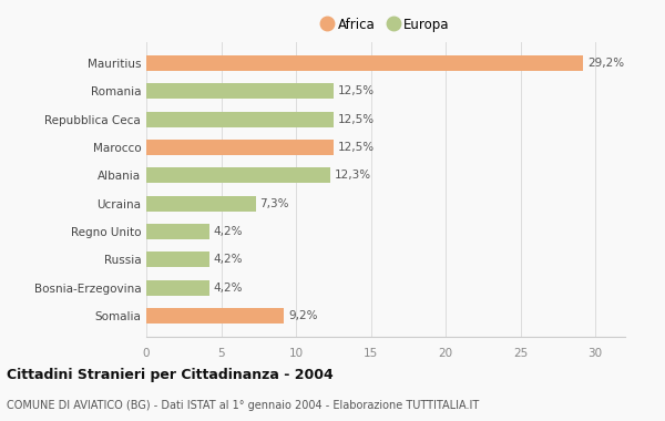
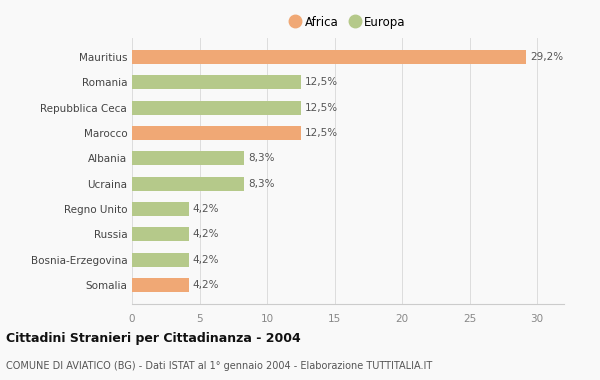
Albania: 12,3% -> 8,3%
Ucraina: 7,3% -> 8,3%
Somalia: 9,2% -> 4,2%
